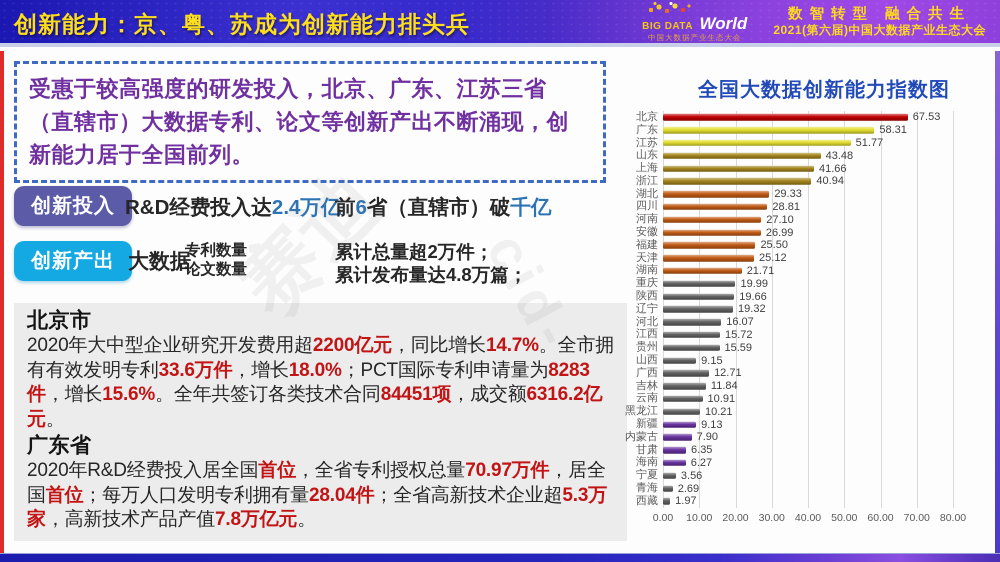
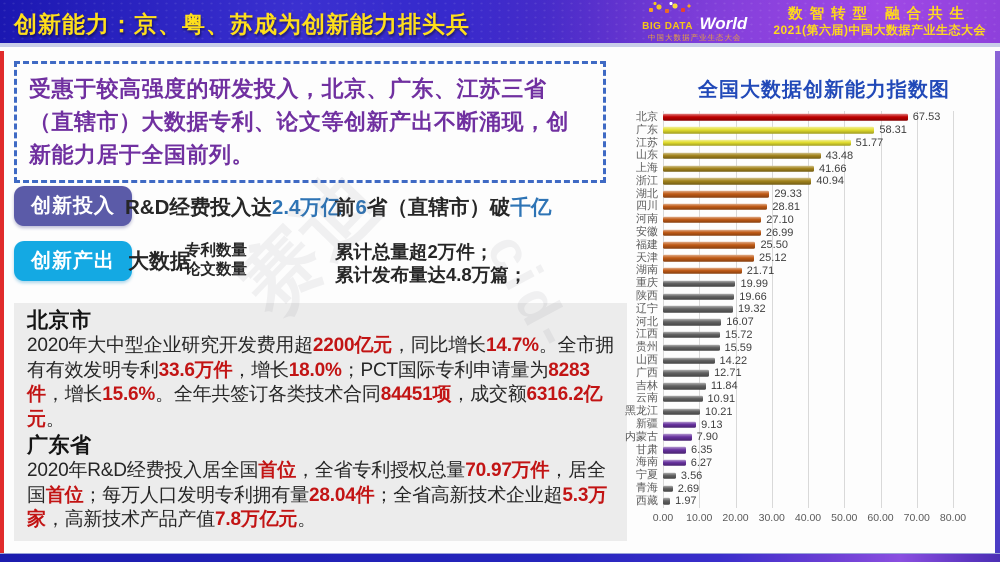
山西: 9.15 -> 14.22
